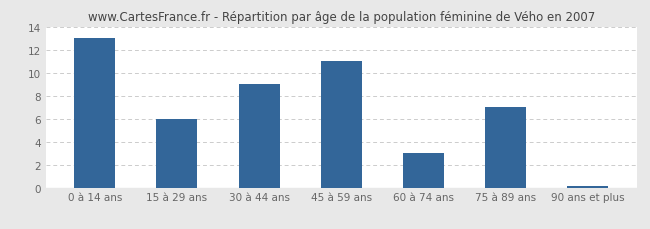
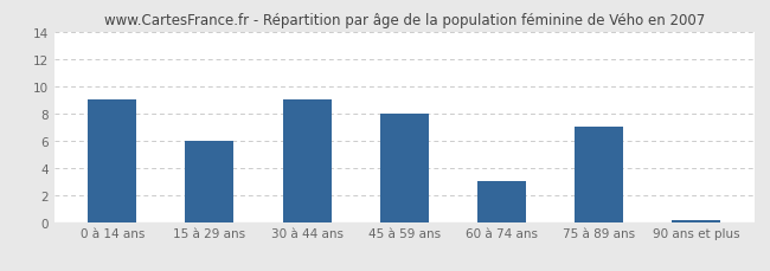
0 à 14 ans: 13.0 -> 9.0
45 à 59 ans: 11.0 -> 8.0
